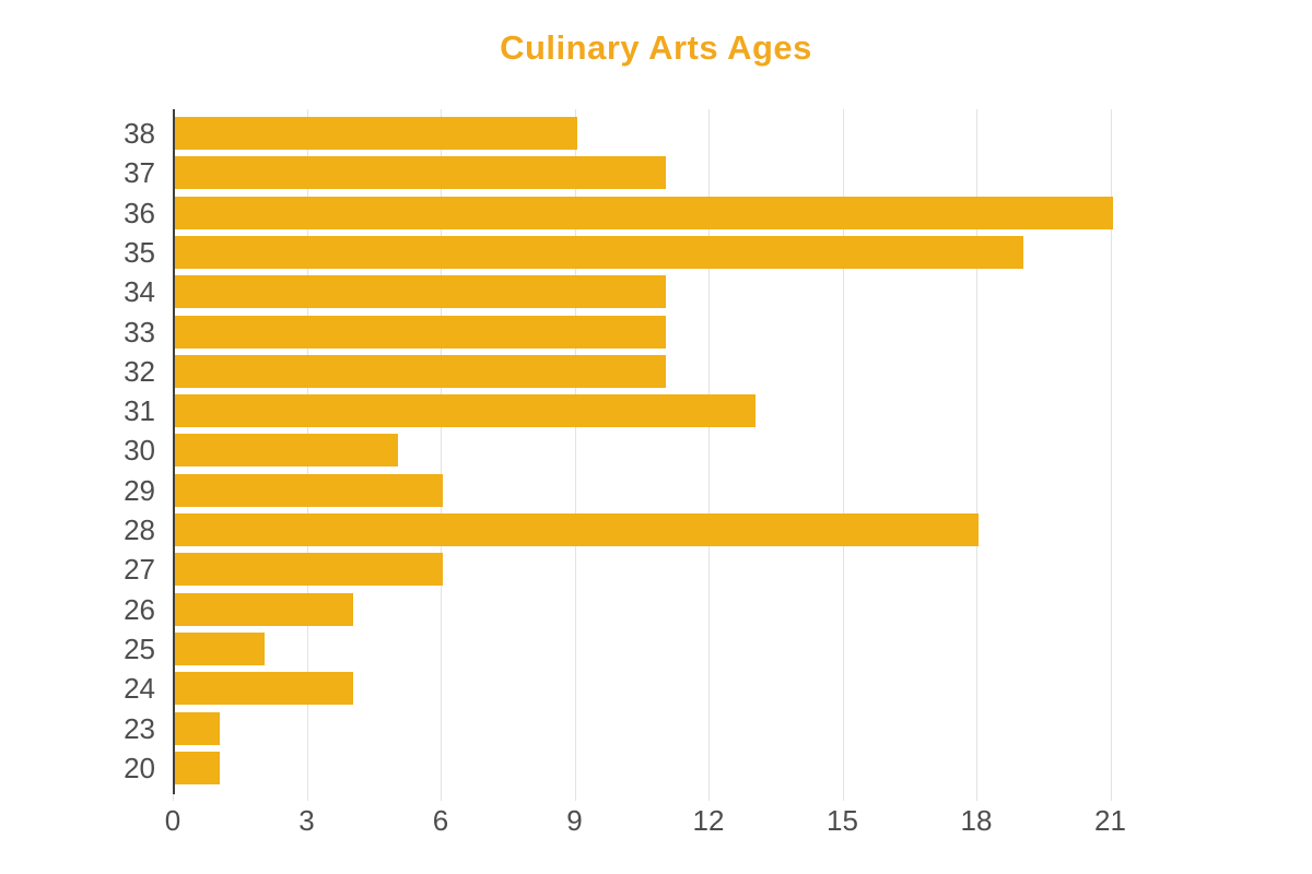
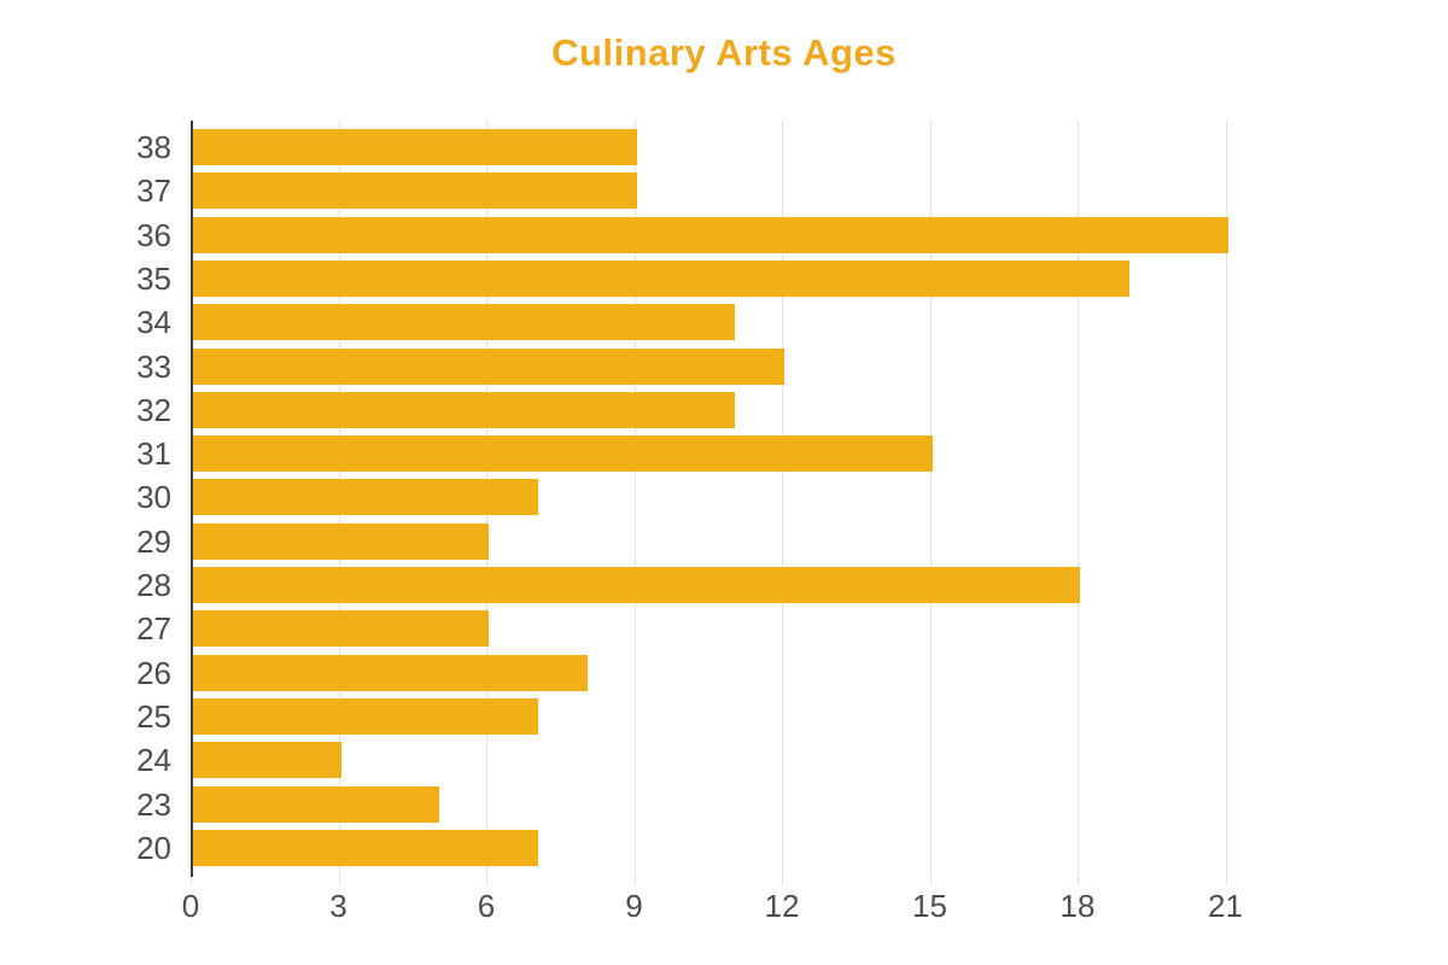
37: 11 -> 9
33: 11 -> 12
31: 13 -> 15
30: 5 -> 7
26: 4 -> 8
25: 2 -> 7
24: 4 -> 3
23: 1 -> 5
20: 1 -> 7
